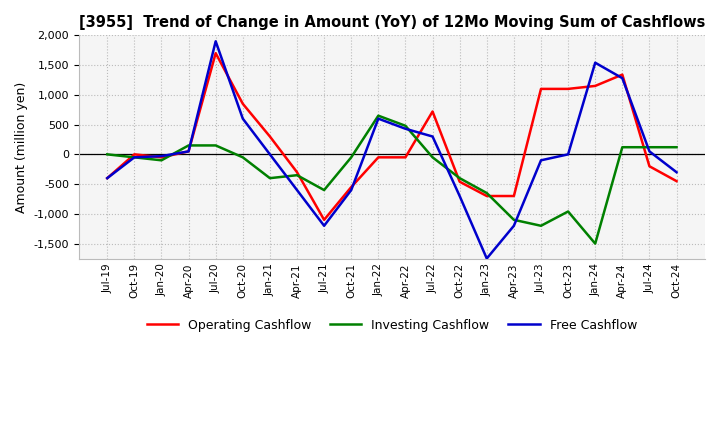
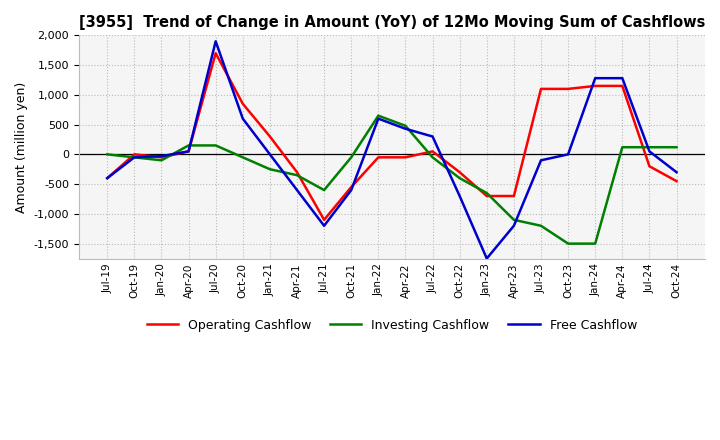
Investing Cashflow/Jan-21: -400 -> -250
Operating Cashflow/Jul-22: 720 -> 50
Operating Cashflow/Oct-22: -460 -> -300
Investing Cashflow/Oct-23: -960 -> -1,500
Free Cashflow/Jan-24: 1,540 -> 1,280
Operating Cashflow/Apr-24: 1,340 -> 1,150
